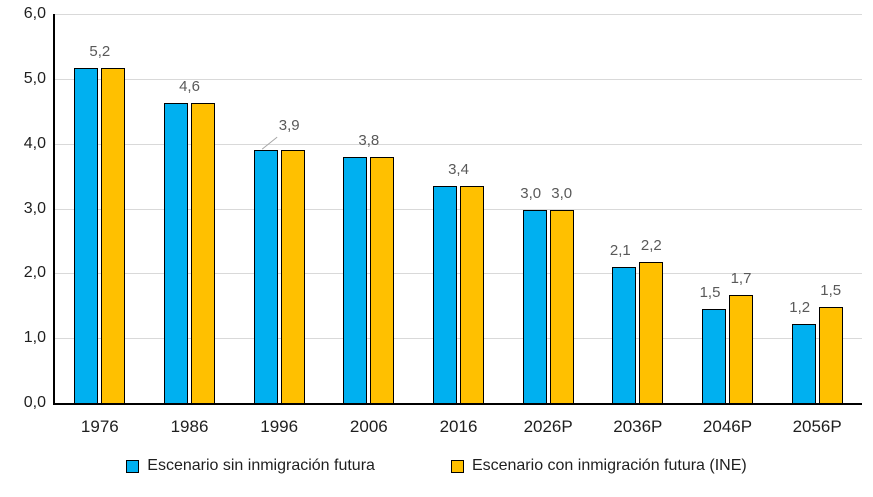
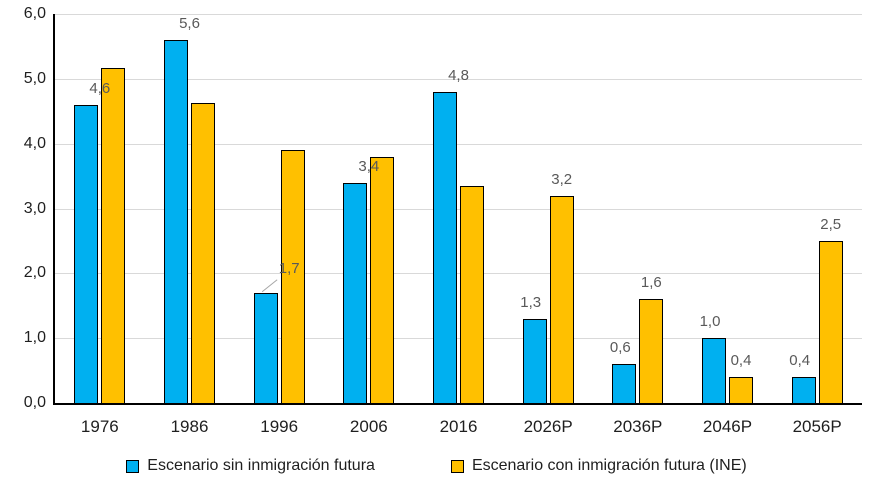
Escenario sin inmigración futura/1976: 5,2 -> 4,6
Escenario sin inmigración futura/1986: 4,6 -> 5,6
Escenario sin inmigración futura/1996: 3,9 -> 1,7
Escenario sin inmigración futura/2006: 3,8 -> 3,4
Escenario sin inmigración futura/2016: 3,4 -> 4,8
Escenario sin inmigración futura/2026P: 3,0 -> 1,3
Escenario con inmigración futura (INE)/2026P: 3,0 -> 3,2
Escenario sin inmigración futura/2036P: 2,1 -> 0,6
Escenario con inmigración futura (INE)/2036P: 2,2 -> 1,6
Escenario sin inmigración futura/2046P: 1,5 -> 1,0
Escenario con inmigración futura (INE)/2046P: 1,7 -> 0,4
Escenario sin inmigración futura/2056P: 1,2 -> 0,4
Escenario con inmigración futura (INE)/2056P: 1,5 -> 2,5
